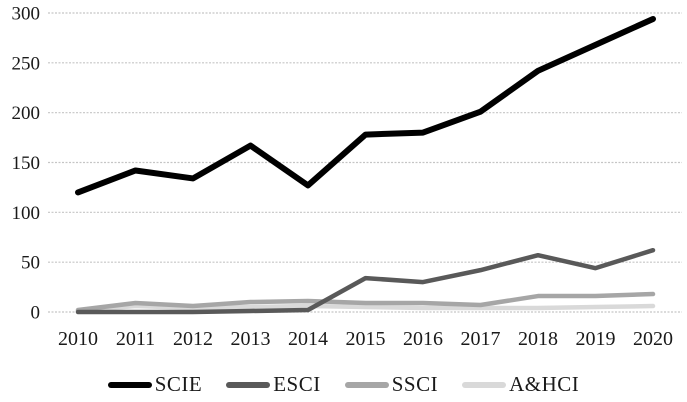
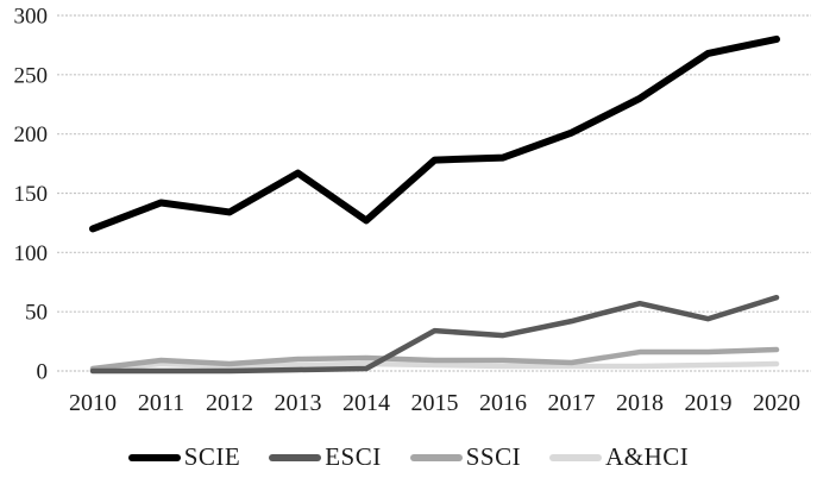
SCIE/2018: 240 -> 230
SCIE/2020: 290 -> 280
